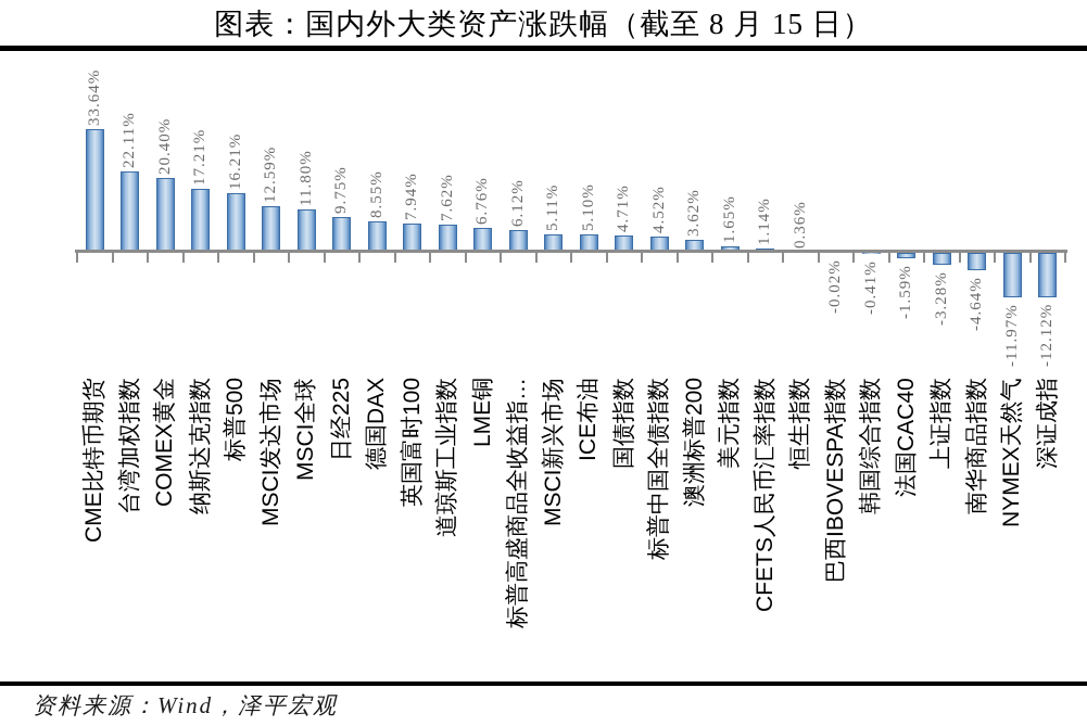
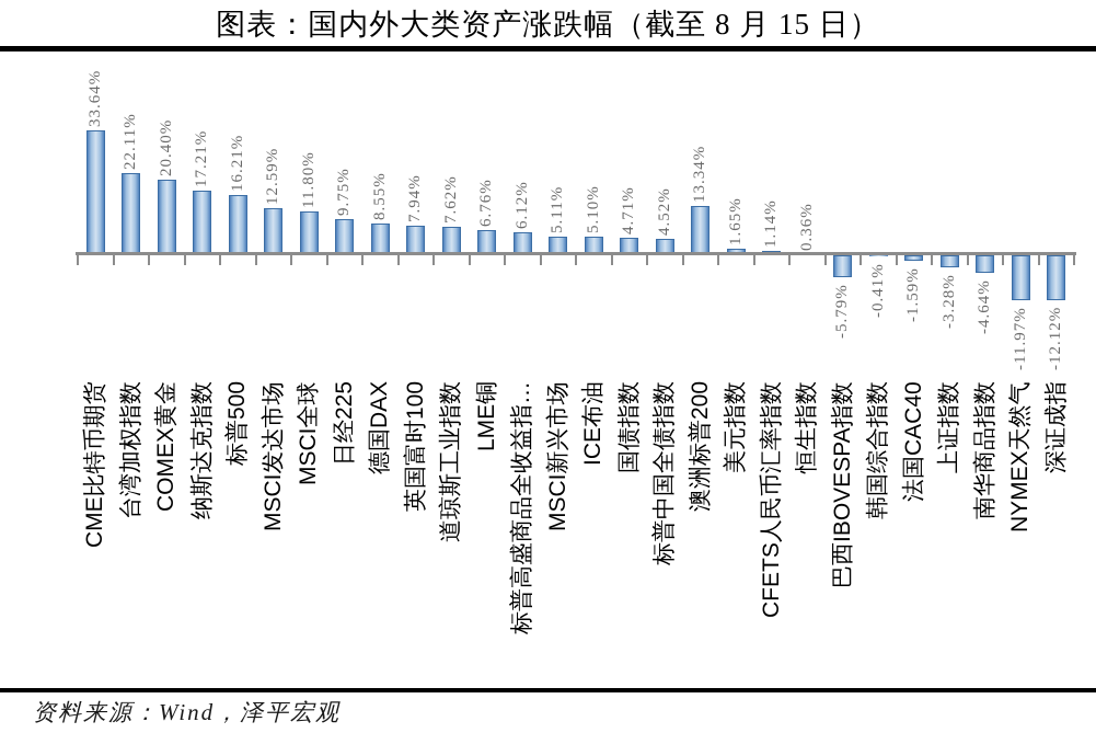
澳洲标普200: 3.62% -> 13.34%
巴西IBOVESPA指数: -0.02% -> -5.79%
